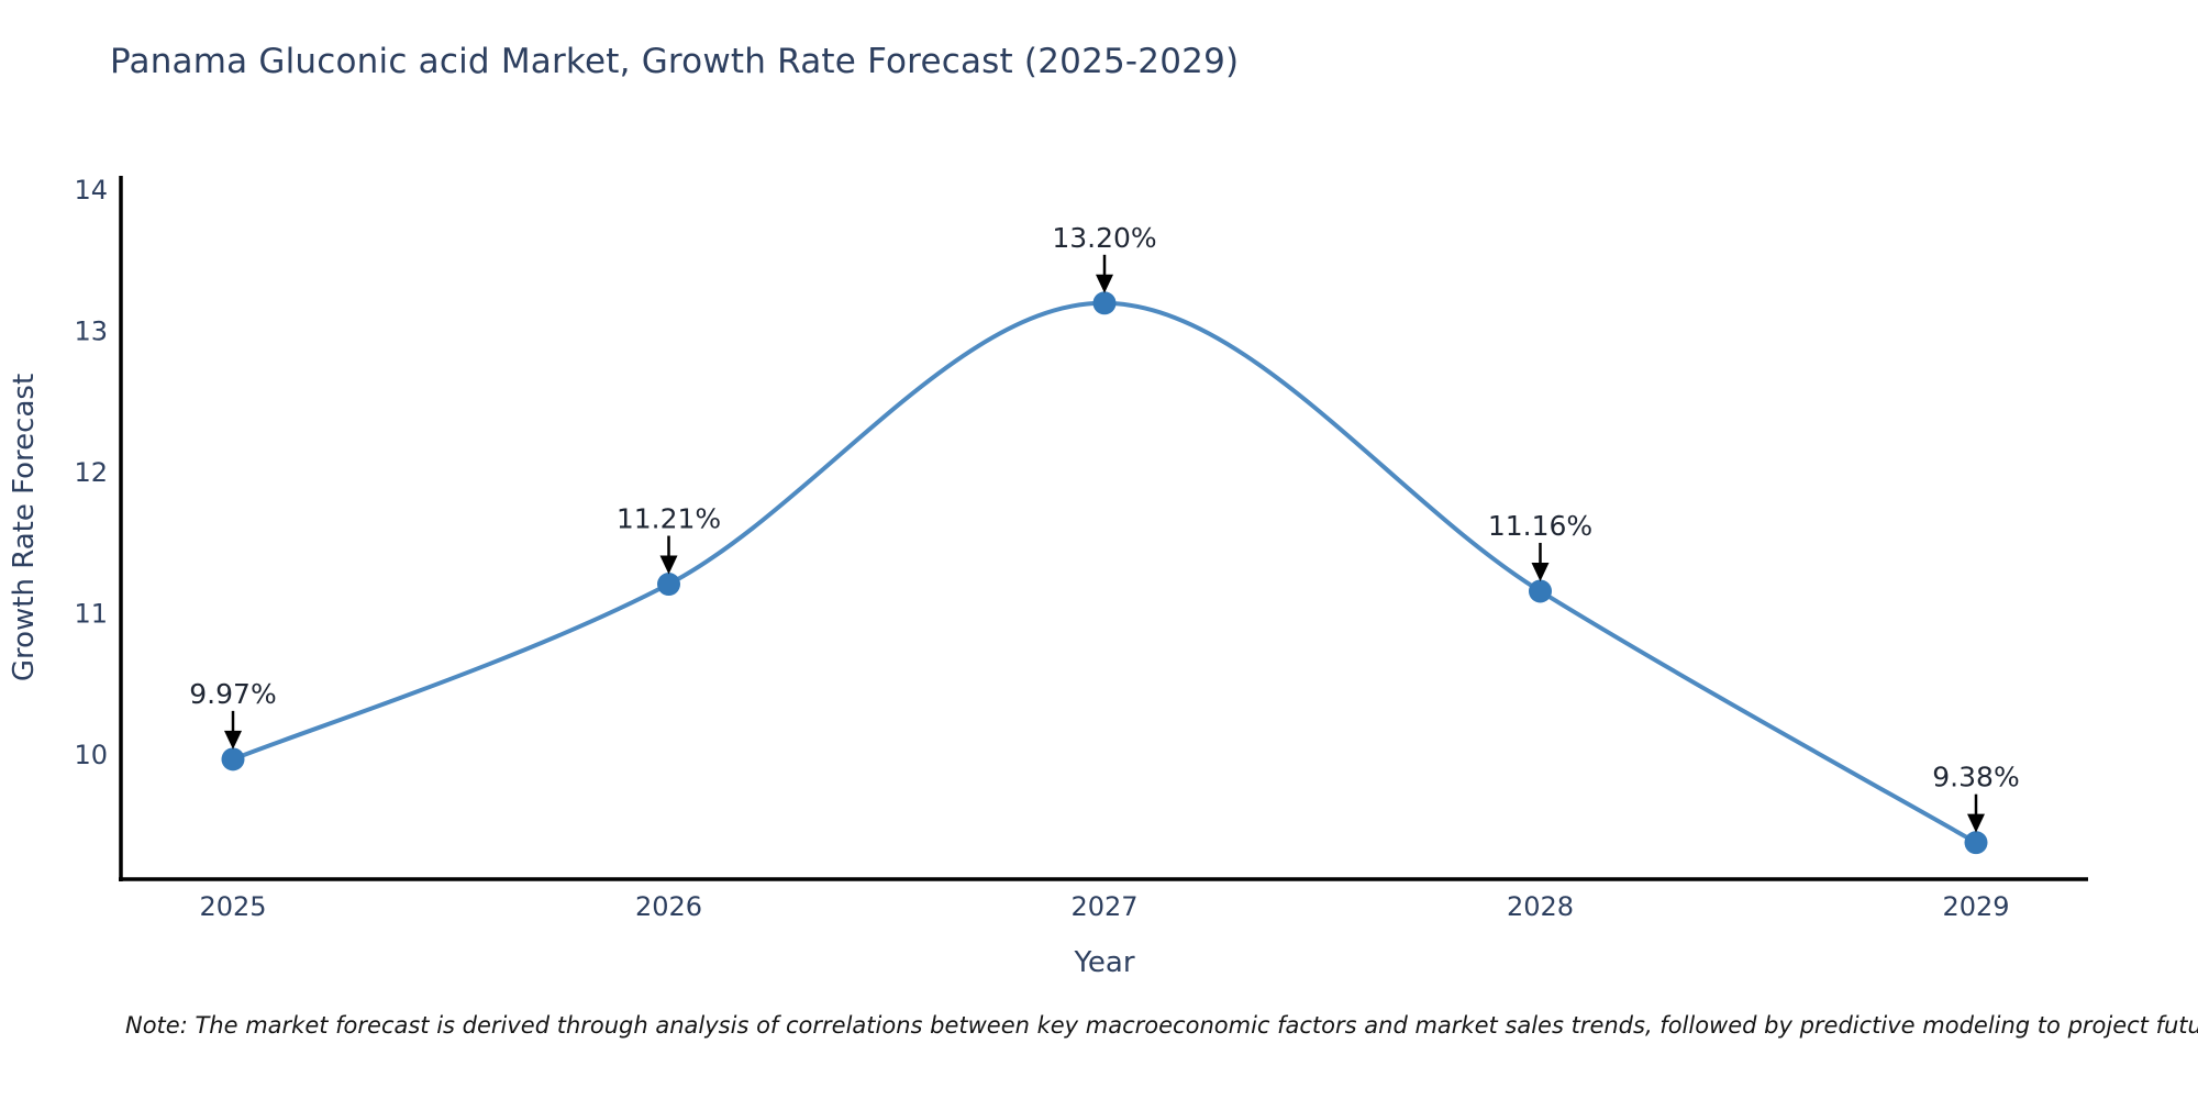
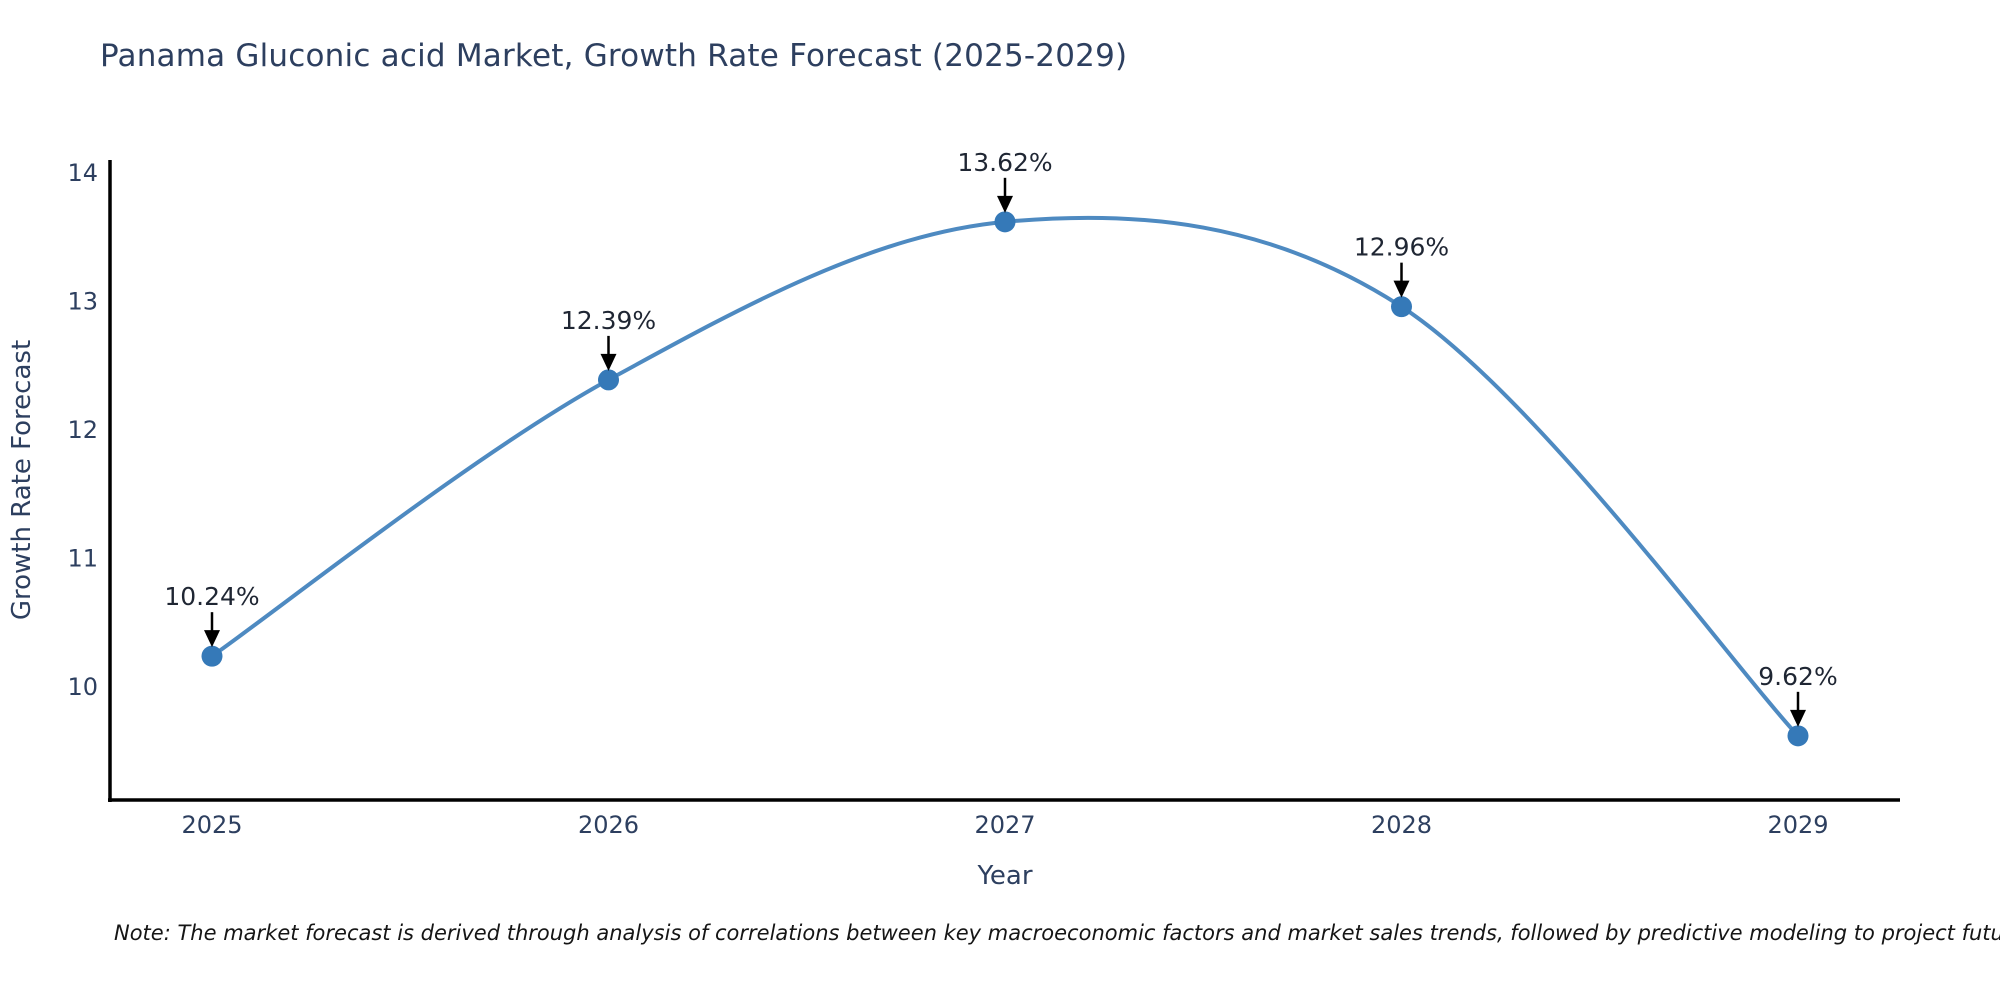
2025: 9.97% -> 10.24%
2026: 11.21% -> 12.39%
2027: 13.20% -> 13.62%
2028: 11.16% -> 12.96%
2029: 9.38% -> 9.62%
